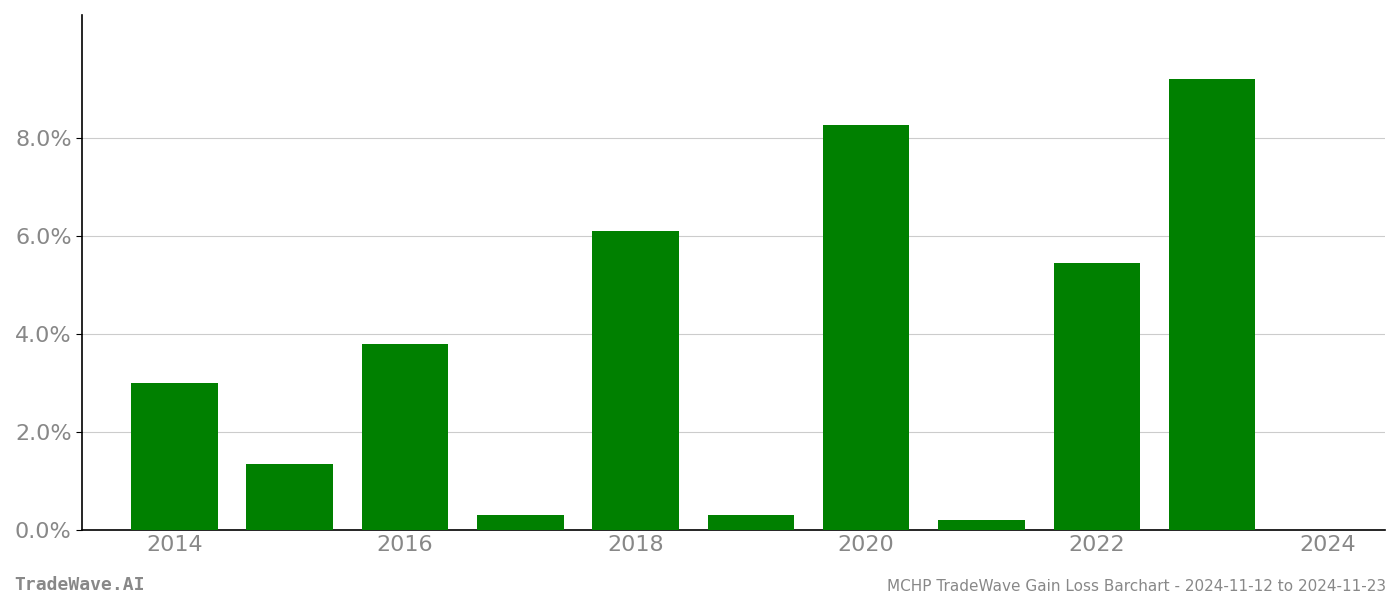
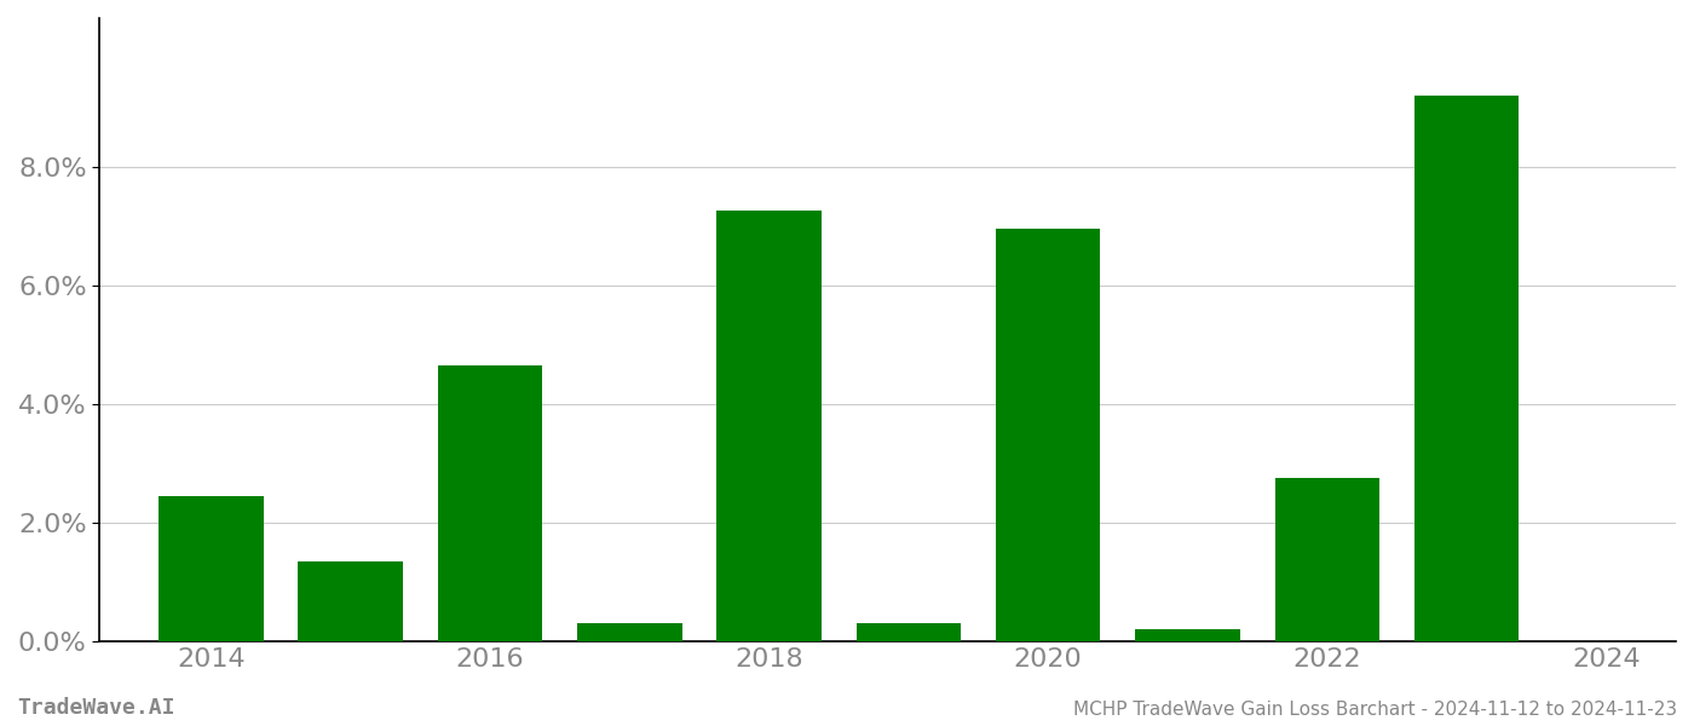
2014: 3.00% -> 2.45%
2016: 3.80% -> 4.65%
2018: 6.10% -> 7.25%
2020: 8.25% -> 6.95%
2022: 5.45% -> 2.75%
